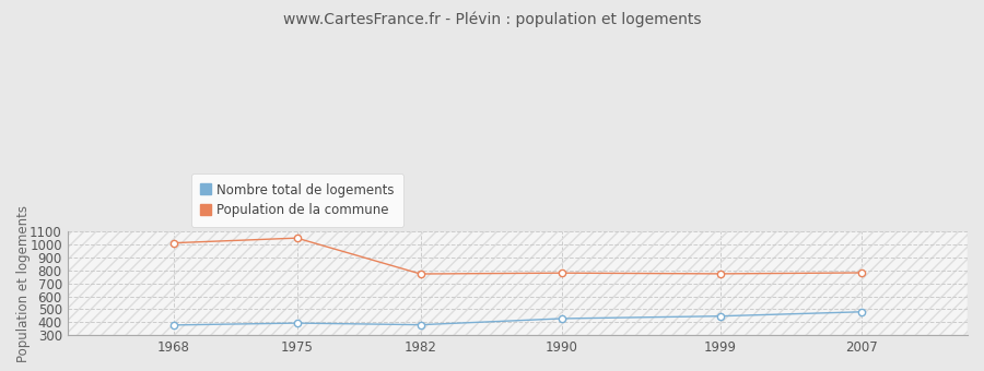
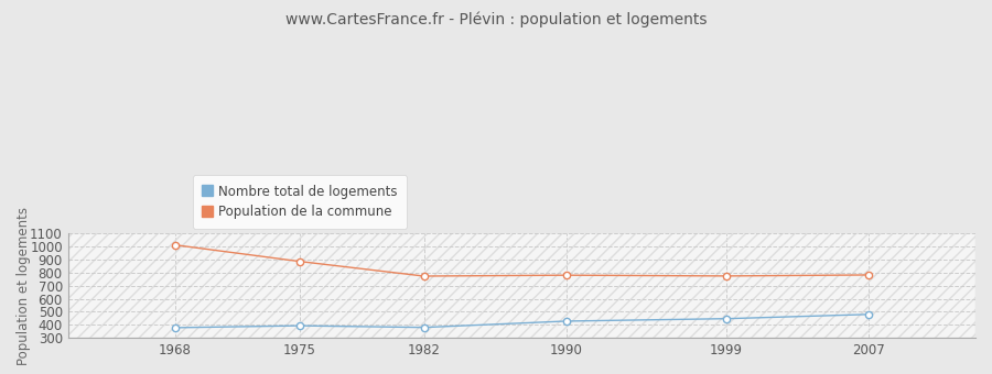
Population de la commune/1975: 1050 -> 890
